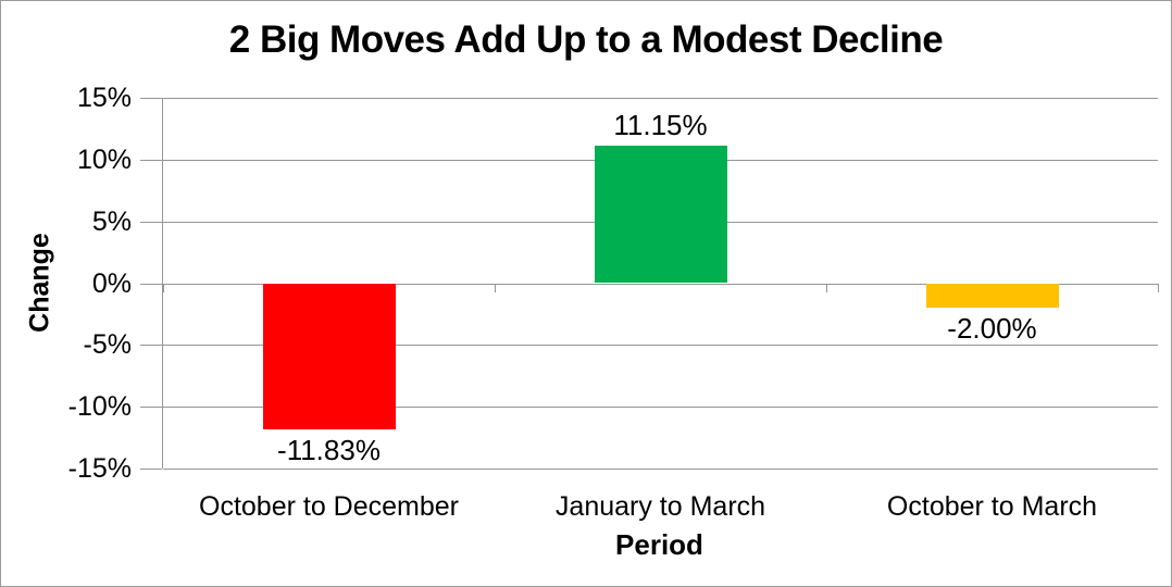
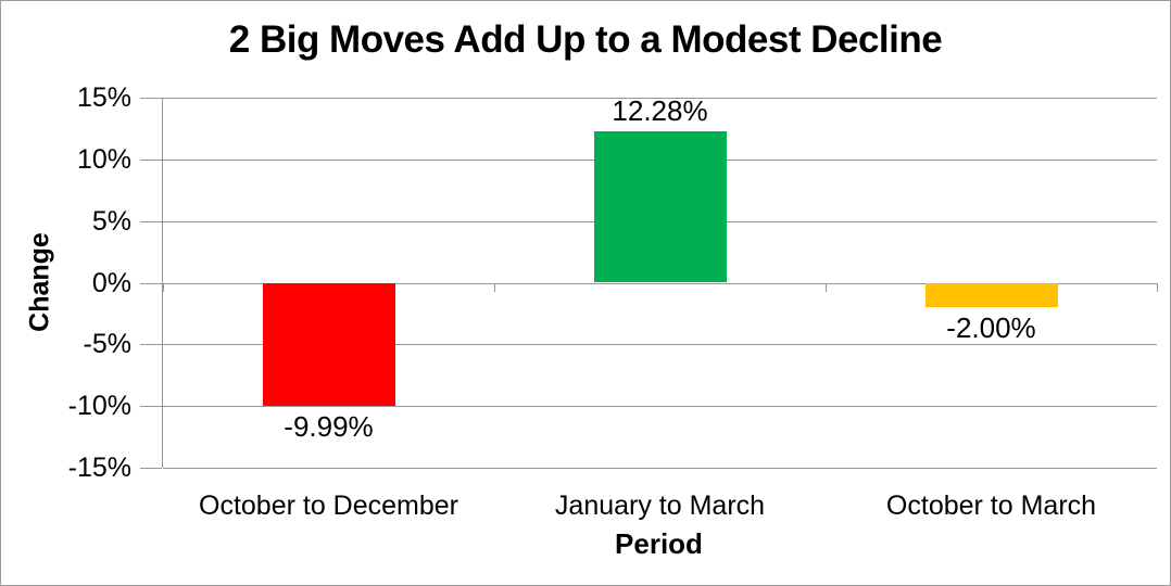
October to December: -11.83% -> -9.99%
January to March: 11.15% -> 12.28%
